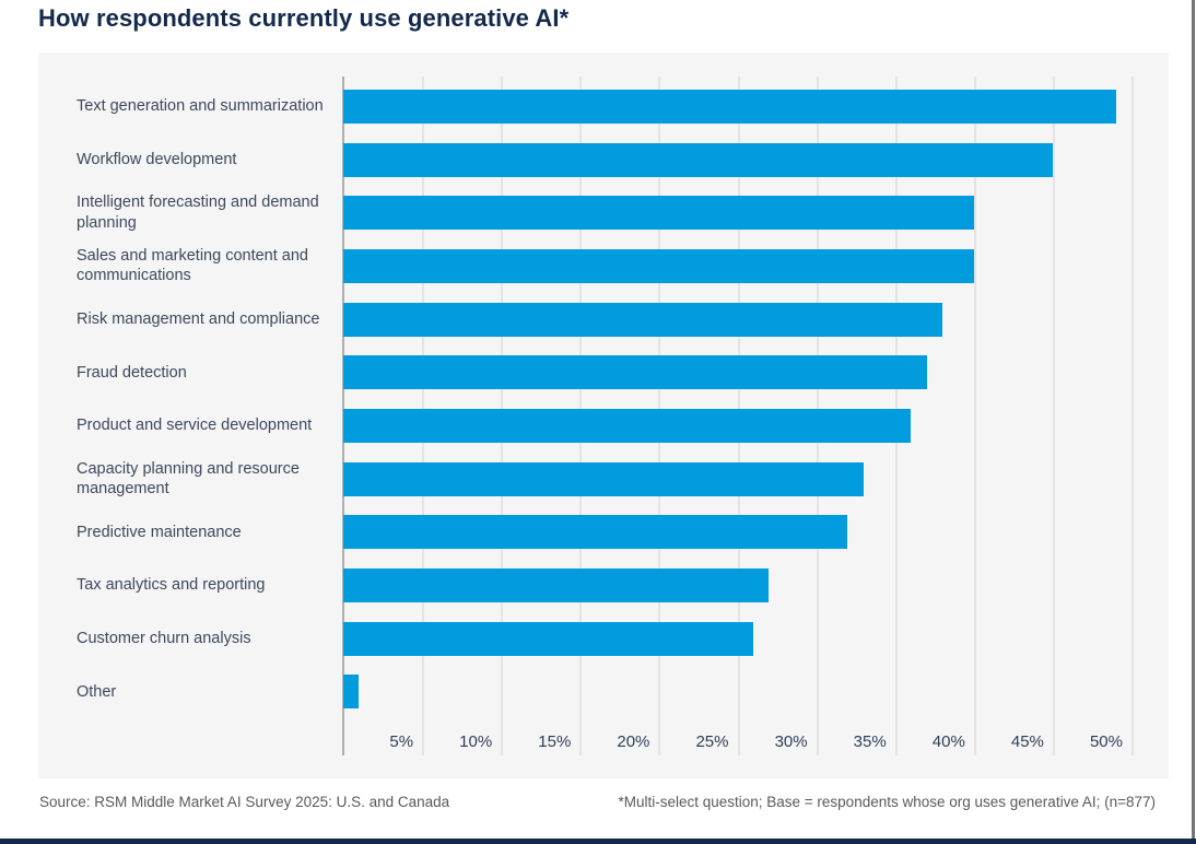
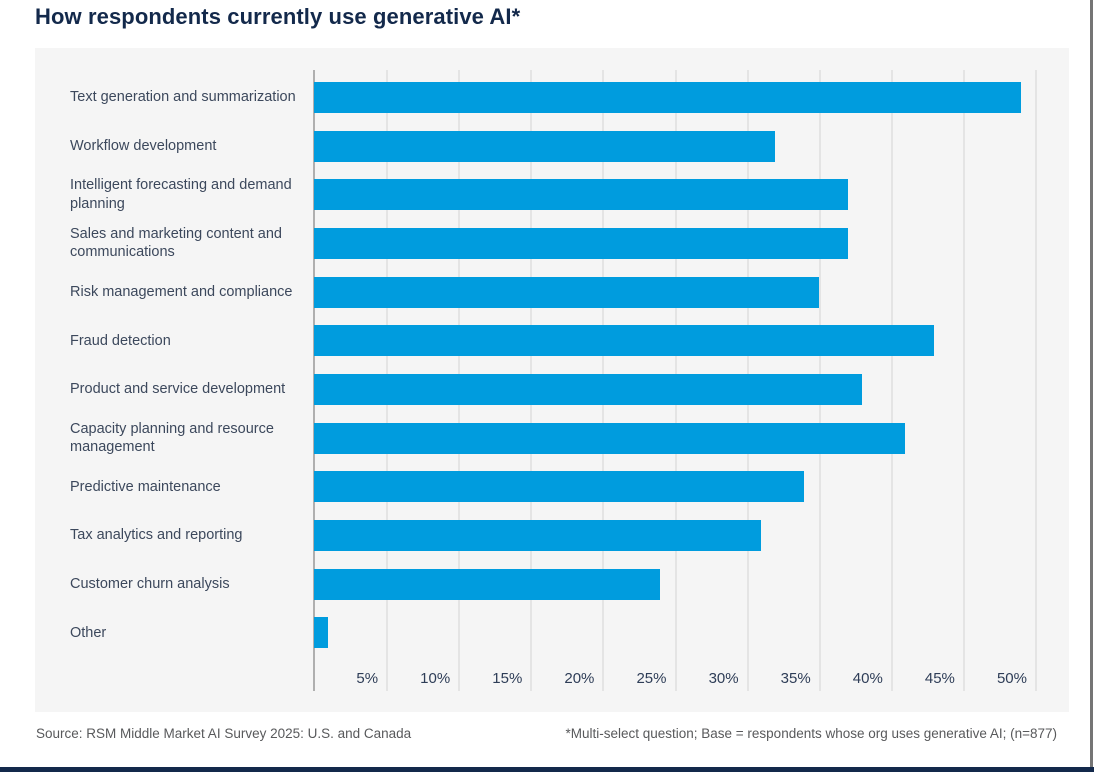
Workflow development: 45% -> 32%
Intelligent forecasting and demand planning: 40% -> 37%
Sales and marketing content and communications: 40% -> 37%
Risk management and compliance: 38% -> 35%
Fraud detection: 37% -> 43%
Product and service development: 36% -> 38%
Capacity planning and resource management: 33% -> 41%
Predictive maintenance: 32% -> 34%
Tax analytics and reporting: 27% -> 31%
Customer churn analysis: 26% -> 24%
